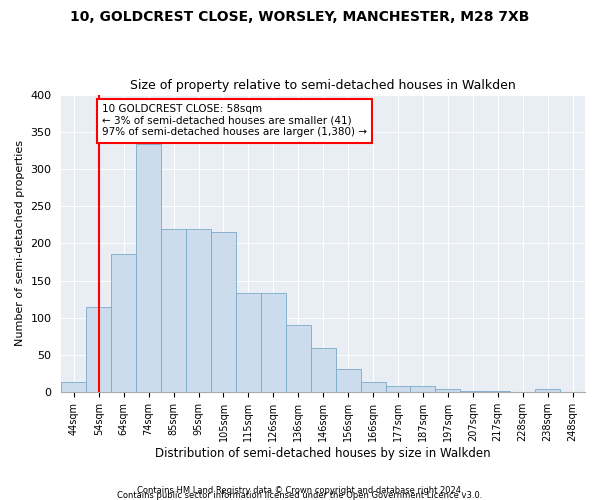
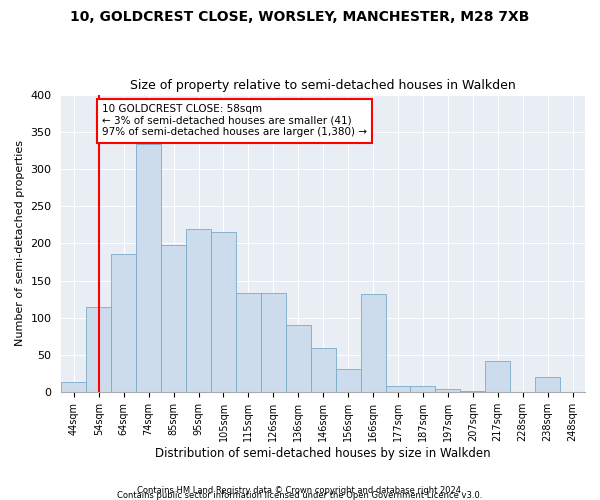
85sqm: 220 -> 198
166sqm: 14 -> 132
217sqm: 2 -> 42
238sqm: 4 -> 20
